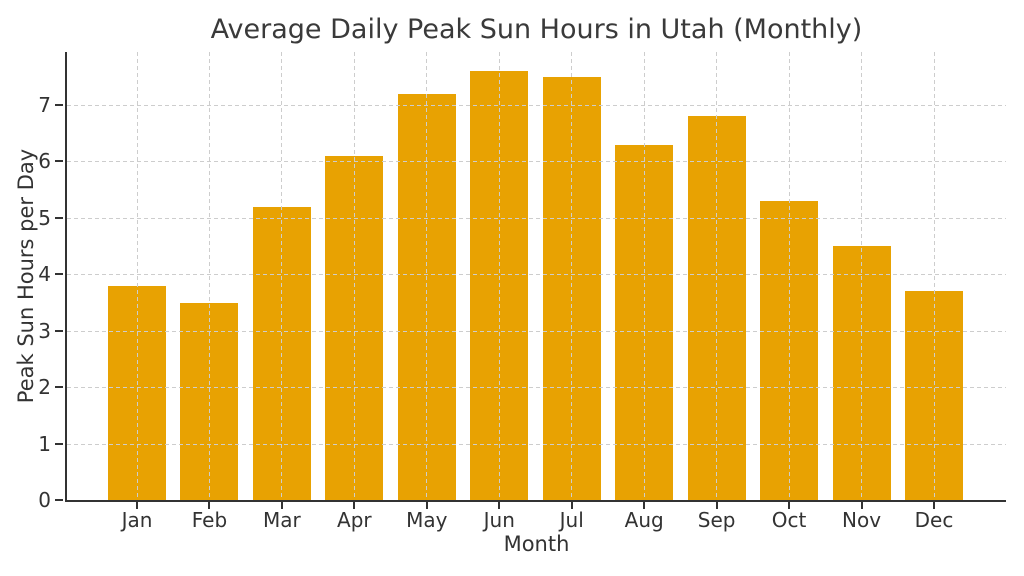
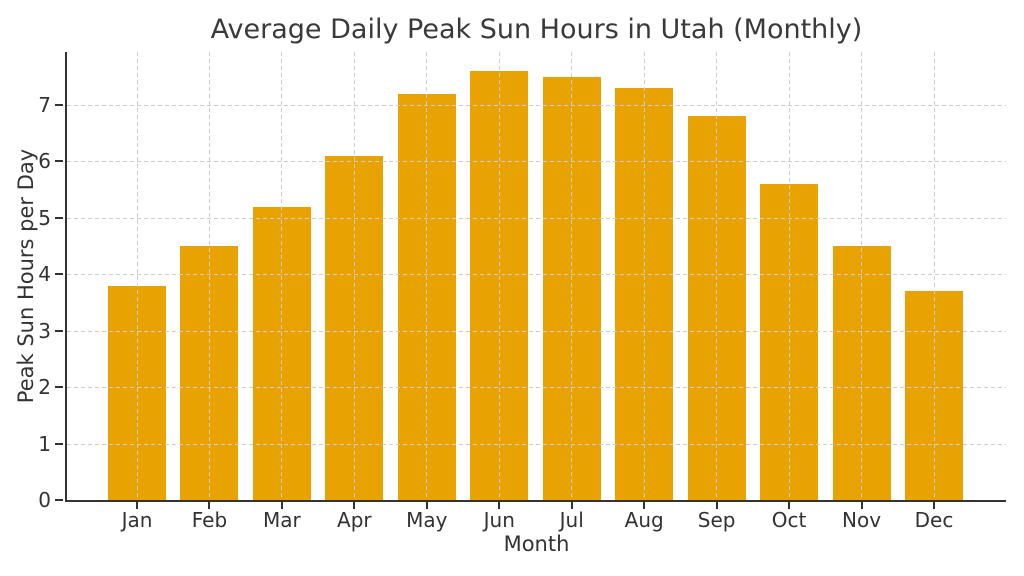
Feb: 3.5 -> 4.5
Aug: 6.3 -> 7.3
Oct: 5.3 -> 5.6
